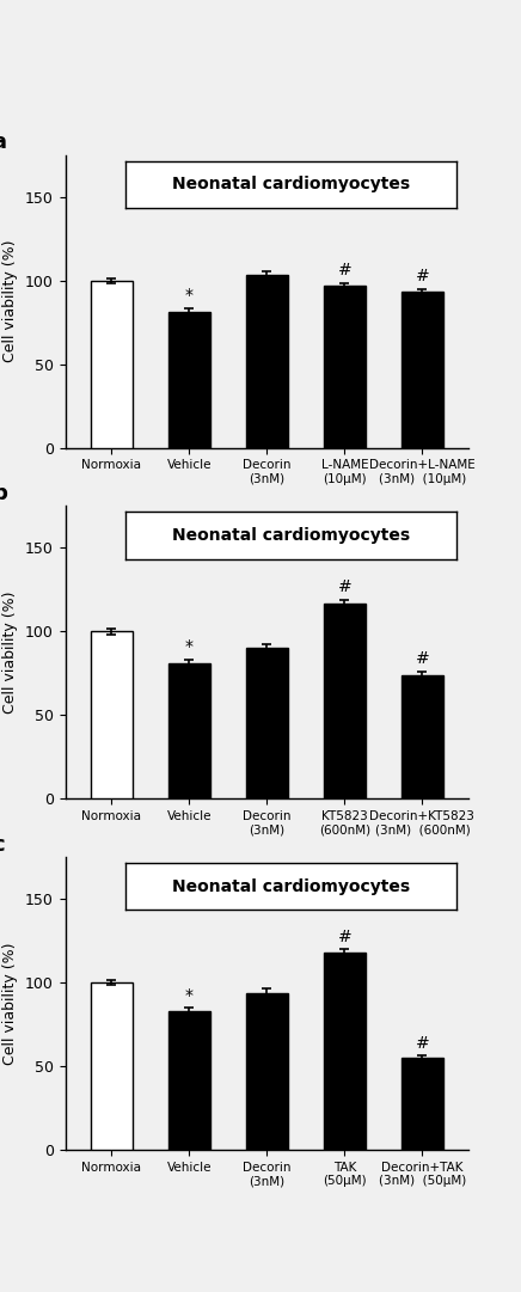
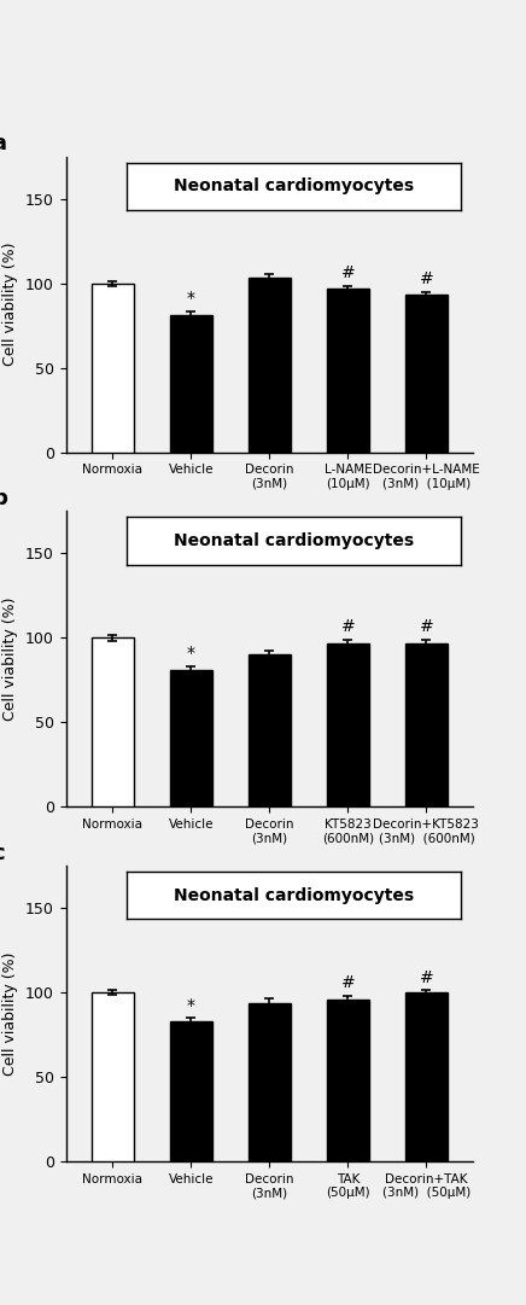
KT5823 (600nM): 117 -> 97
Decorin+KT5823 (3nM) (600nM): 74 -> 97
TAK (50μM): 118 -> 96
Decorin+TAK (3nM) (50μM): 55 -> 100
